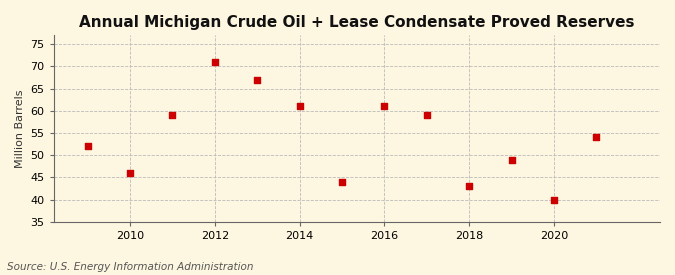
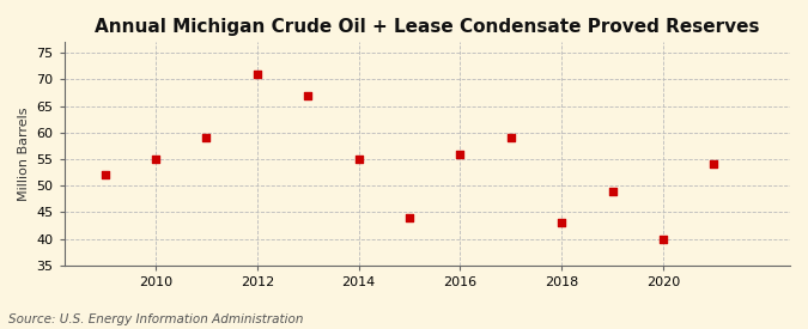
2010: 46 -> 55
2014: 61 -> 55
2016: 61 -> 56
